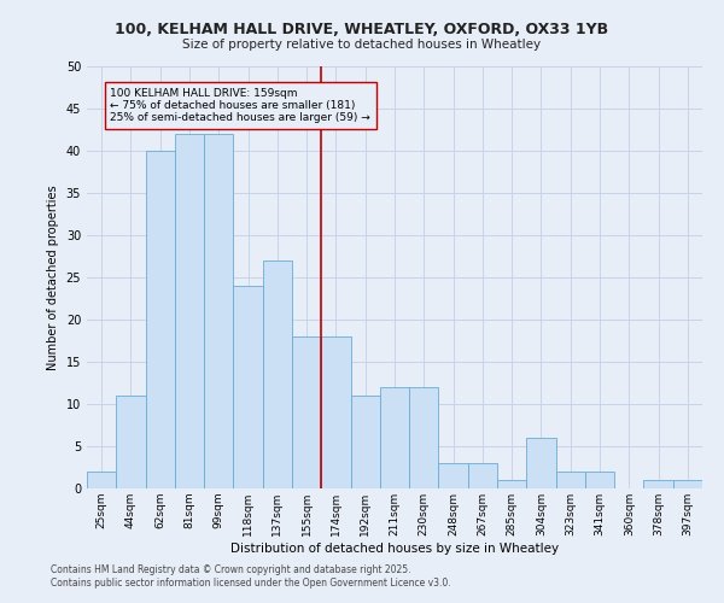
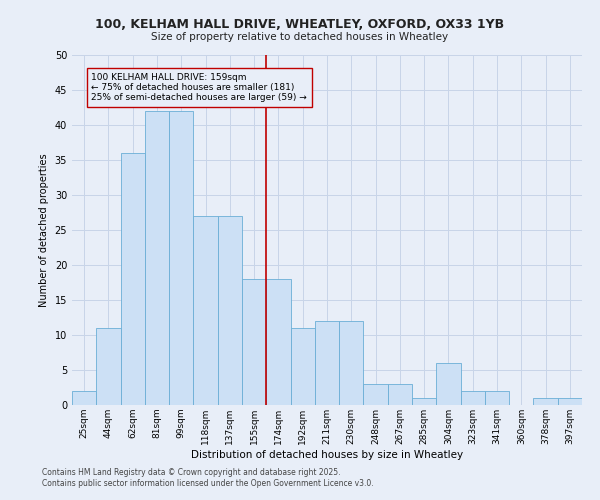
62sqm: 40 -> 36
118sqm: 24 -> 27
